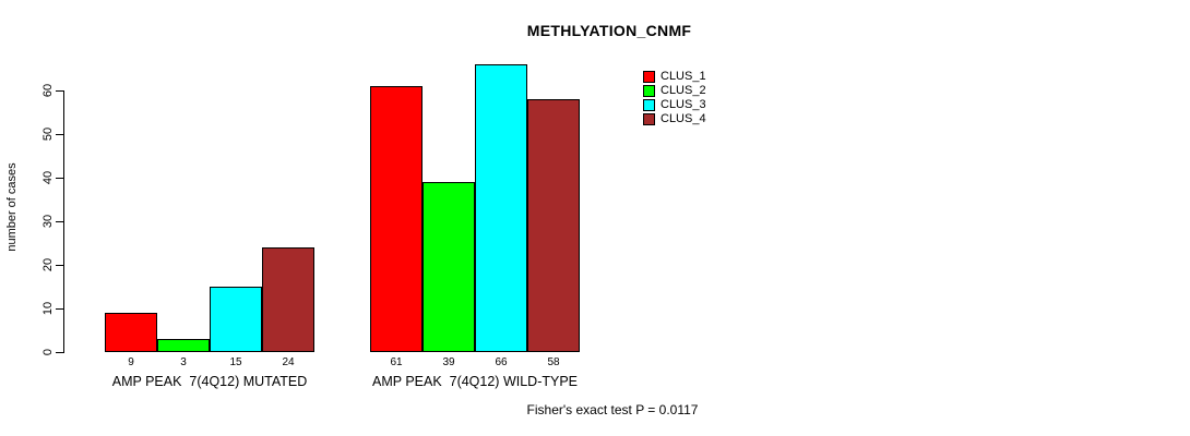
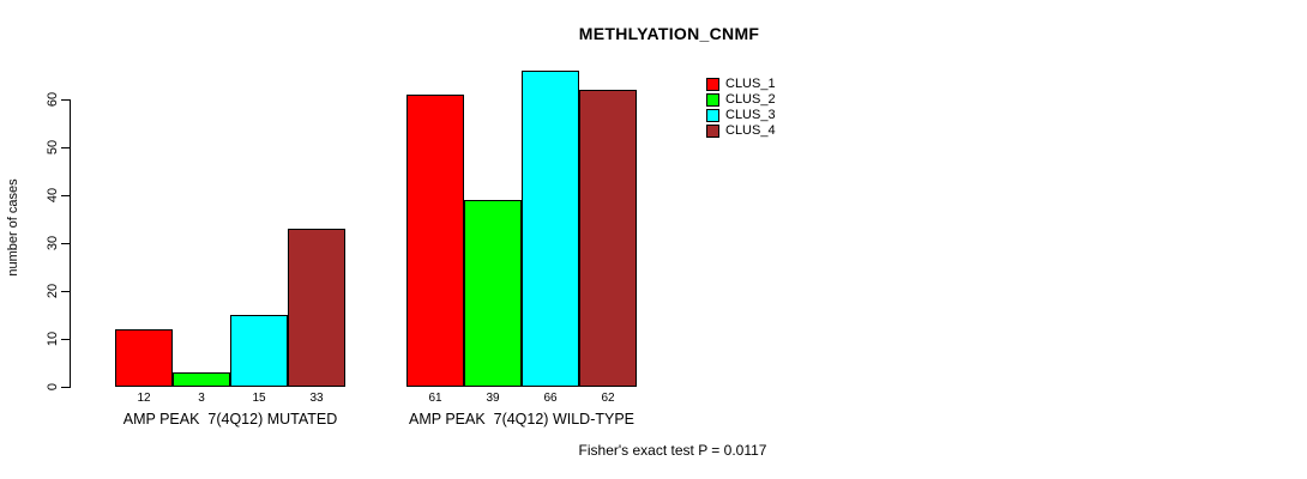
CLUS_1/AMP PEAK 7(4Q12) MUTATED: 9 -> 12
CLUS_4/AMP PEAK 7(4Q12) MUTATED: 24 -> 33
CLUS_4/AMP PEAK 7(4Q12) WILD-TYPE: 58 -> 62
